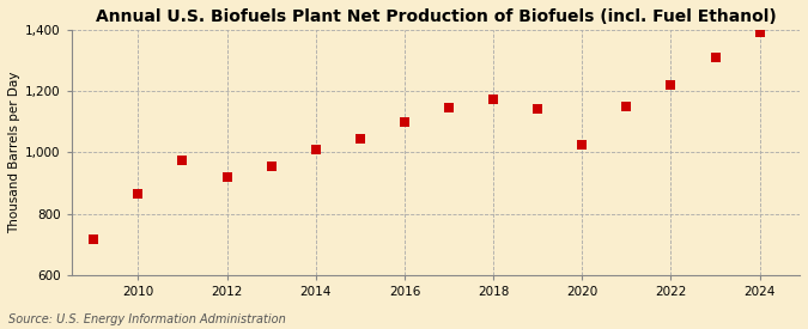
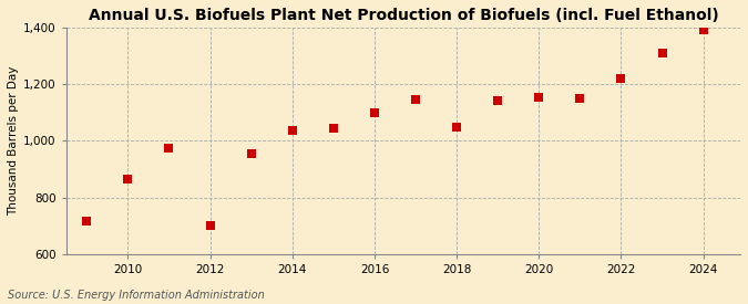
2012: 920 -> 700
2014: 1,010 -> 1,035
2018: 1,175 -> 1,050
2020: 1,025 -> 1,155
